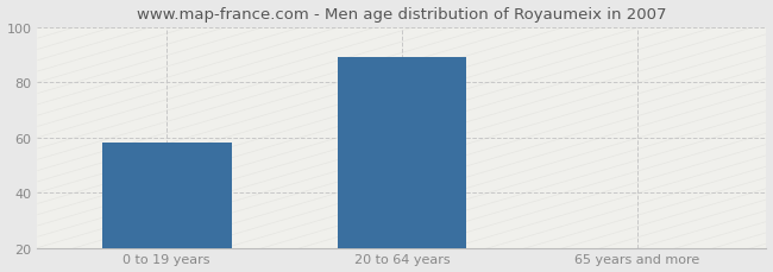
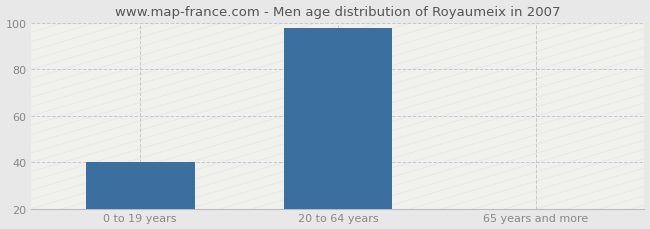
0 to 19 years: 58 -> 40
20 to 64 years: 89 -> 98
